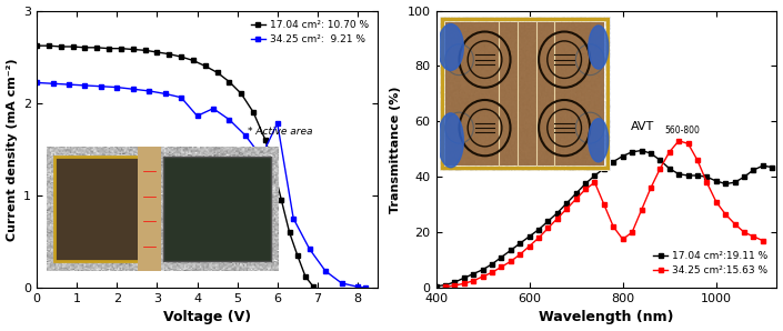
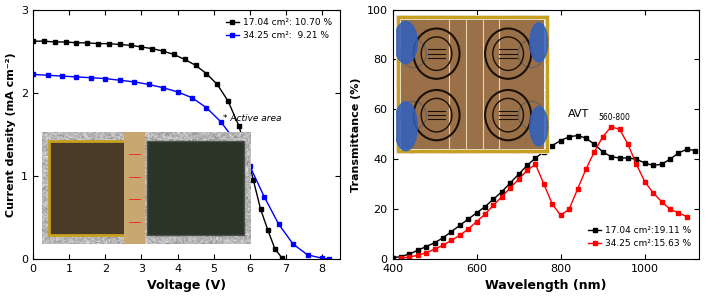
34.25 cm²: 9.21 %/4: 1.86 -> 2.01
34.25 cm²: 9.21 %/6: 1.78 -> 1.12
